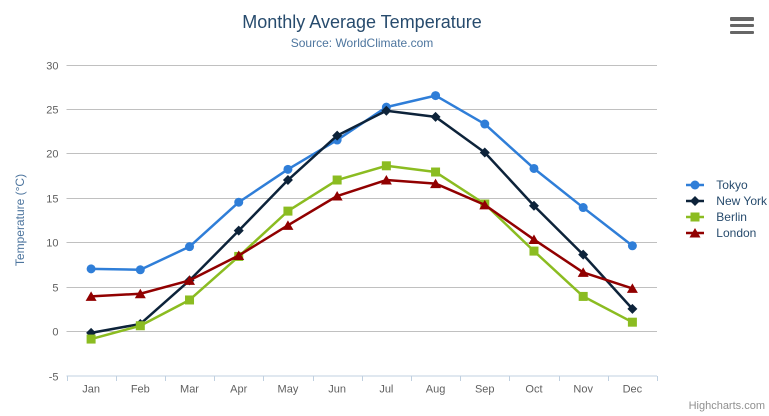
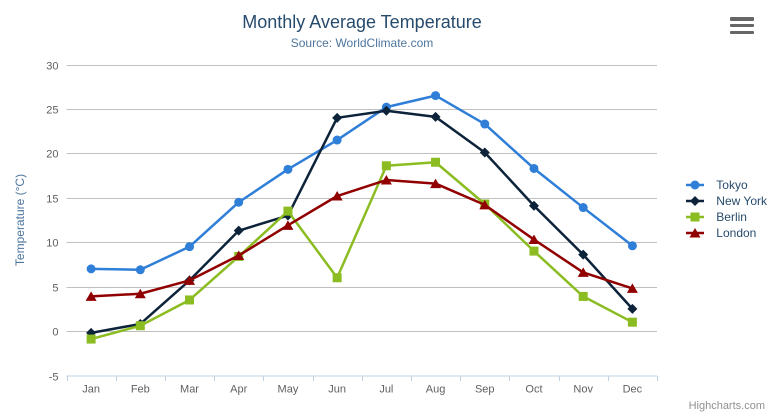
New York/May: 17 -> 13
New York/Jun: 22 -> 24
Berlin/Jun: 17 -> 6
Berlin/Aug: 18 -> 19
